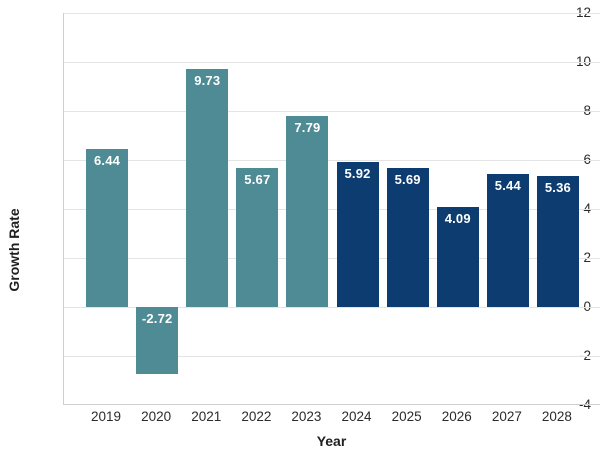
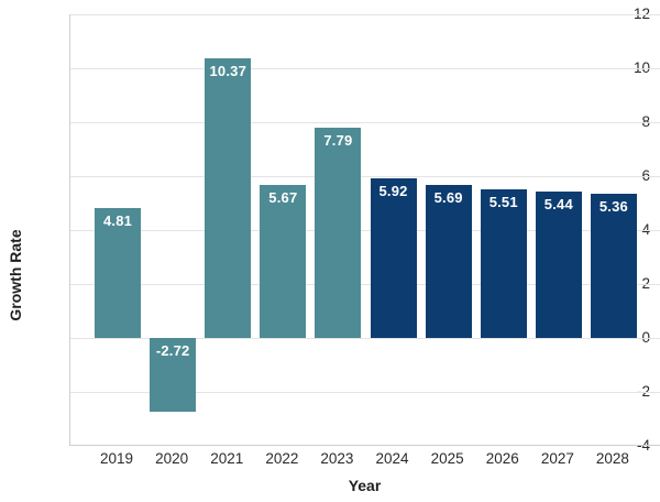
2019: 6.44 -> 4.81
2021: 9.73 -> 10.37
2026: 4.09 -> 5.51
